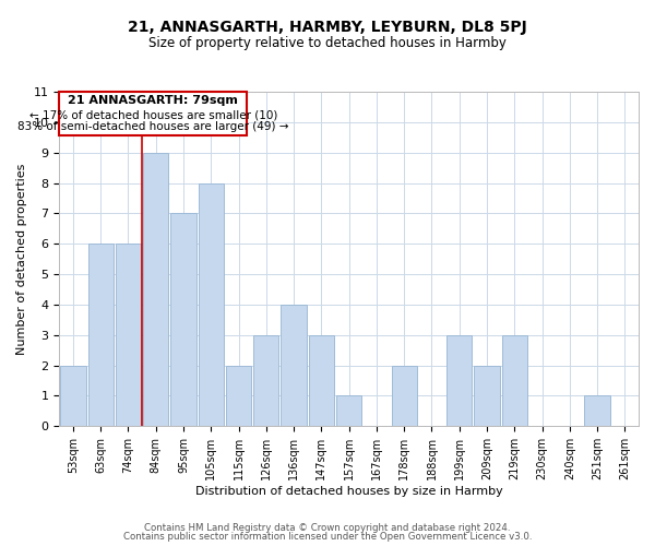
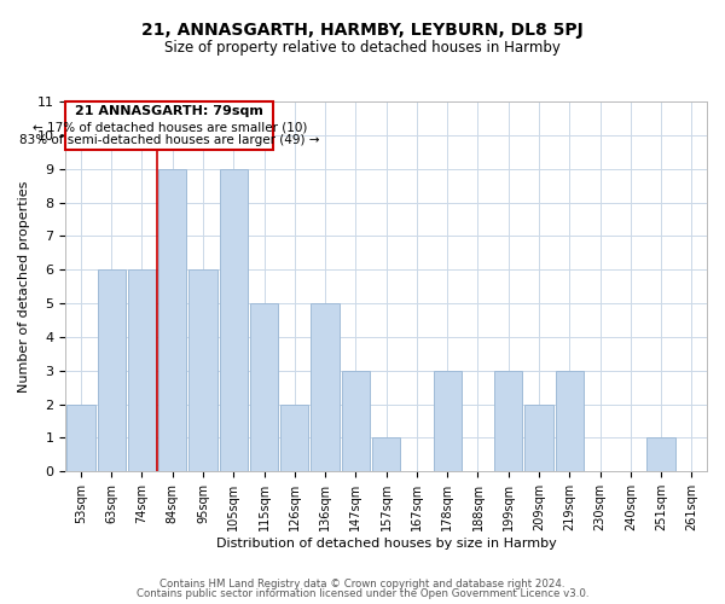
95sqm: 7 -> 6
105sqm: 8 -> 9
115sqm: 2 -> 5
126sqm: 3 -> 2
136sqm: 4 -> 5
178sqm: 2 -> 3
